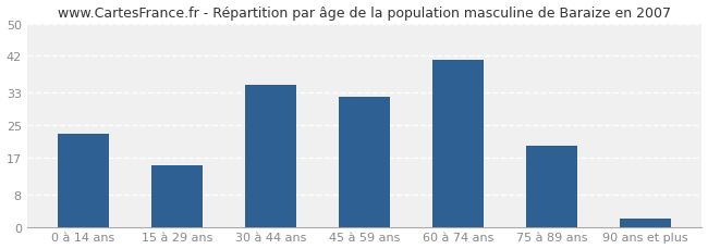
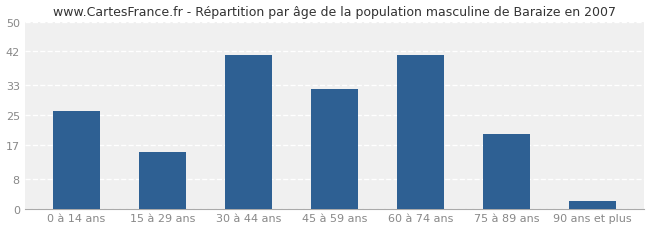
0 à 14 ans: 23 -> 26
30 à 44 ans: 35 -> 41
